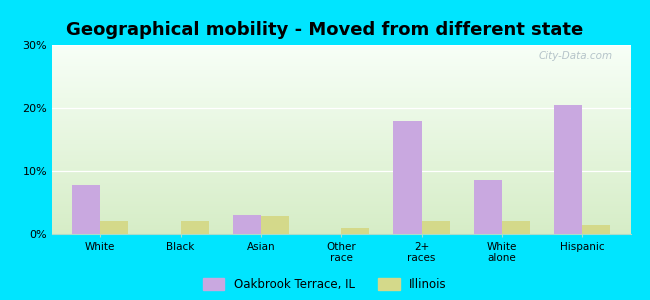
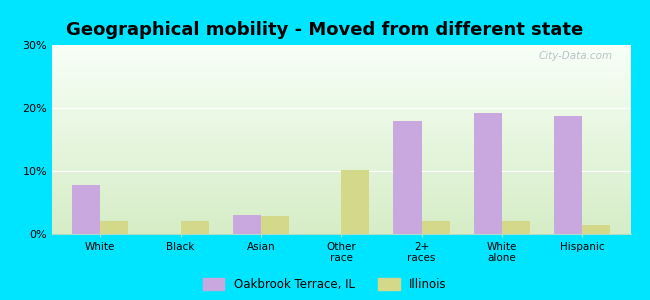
Illinois/Other race: 1.0% -> 10.2%
Oakbrook Terrace, IL/White alone: 8.5% -> 19.2%
Oakbrook Terrace, IL/Hispanic: 20.5% -> 18.8%
